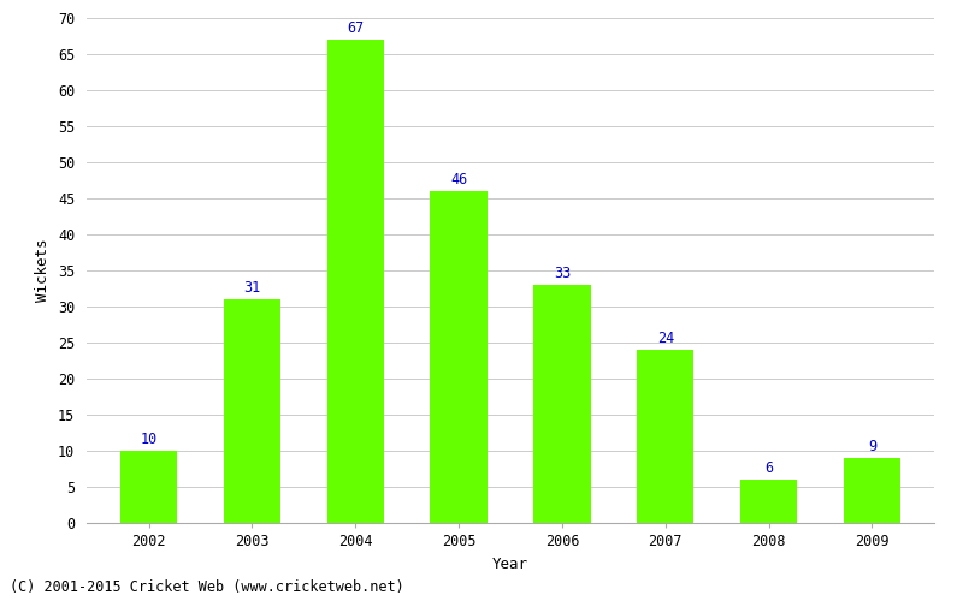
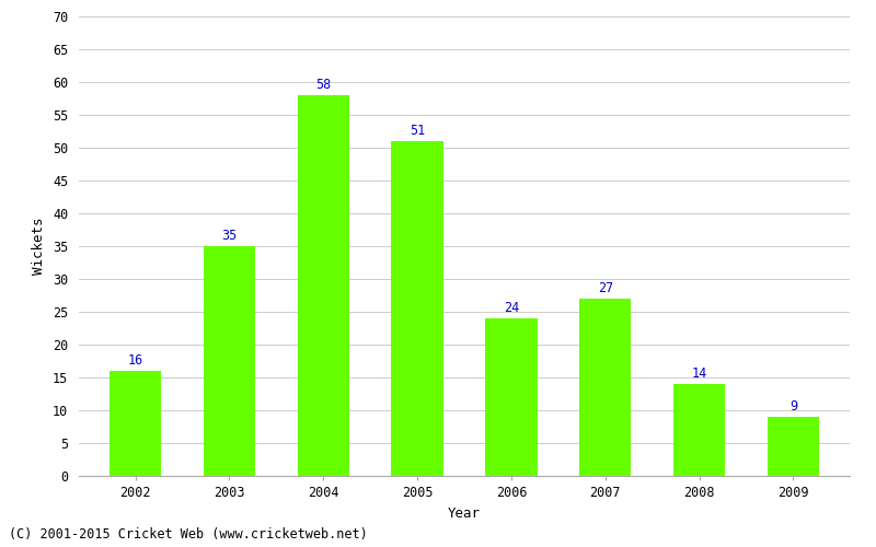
2002: 10 -> 16
2003: 31 -> 35
2004: 67 -> 58
2005: 46 -> 51
2006: 33 -> 24
2007: 24 -> 27
2008: 6 -> 14
